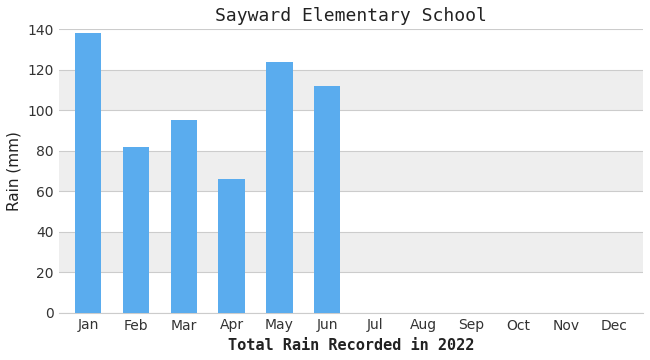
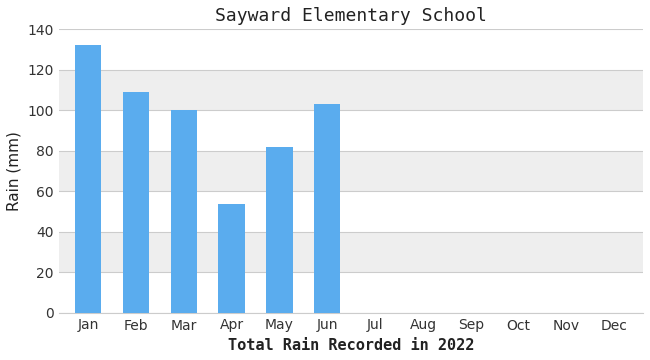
Jan: 138 -> 132
Feb: 82 -> 109
Mar: 95 -> 100
Apr: 66 -> 54
May: 124 -> 82
Jun: 112 -> 103
